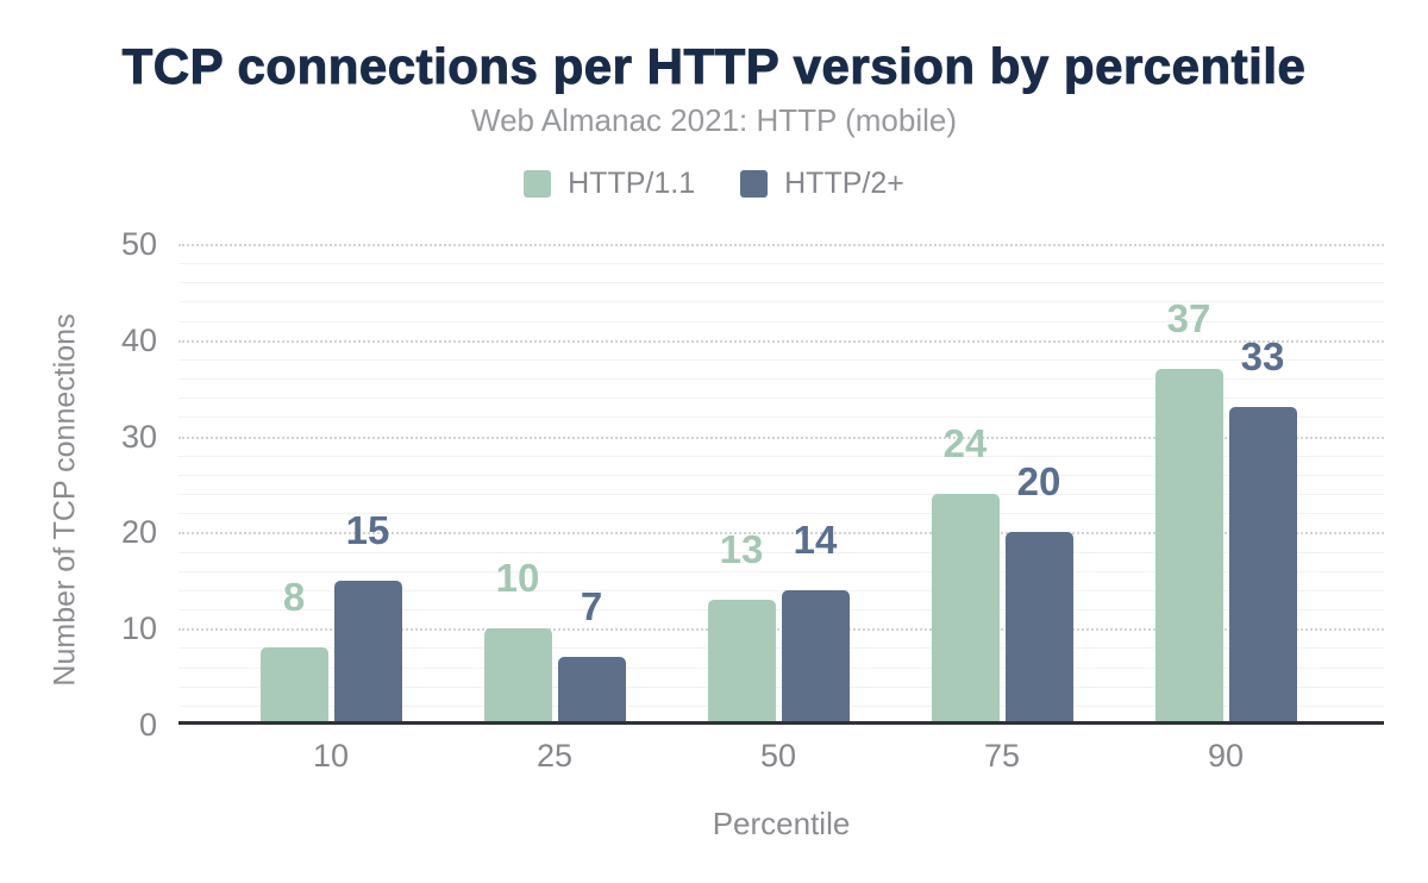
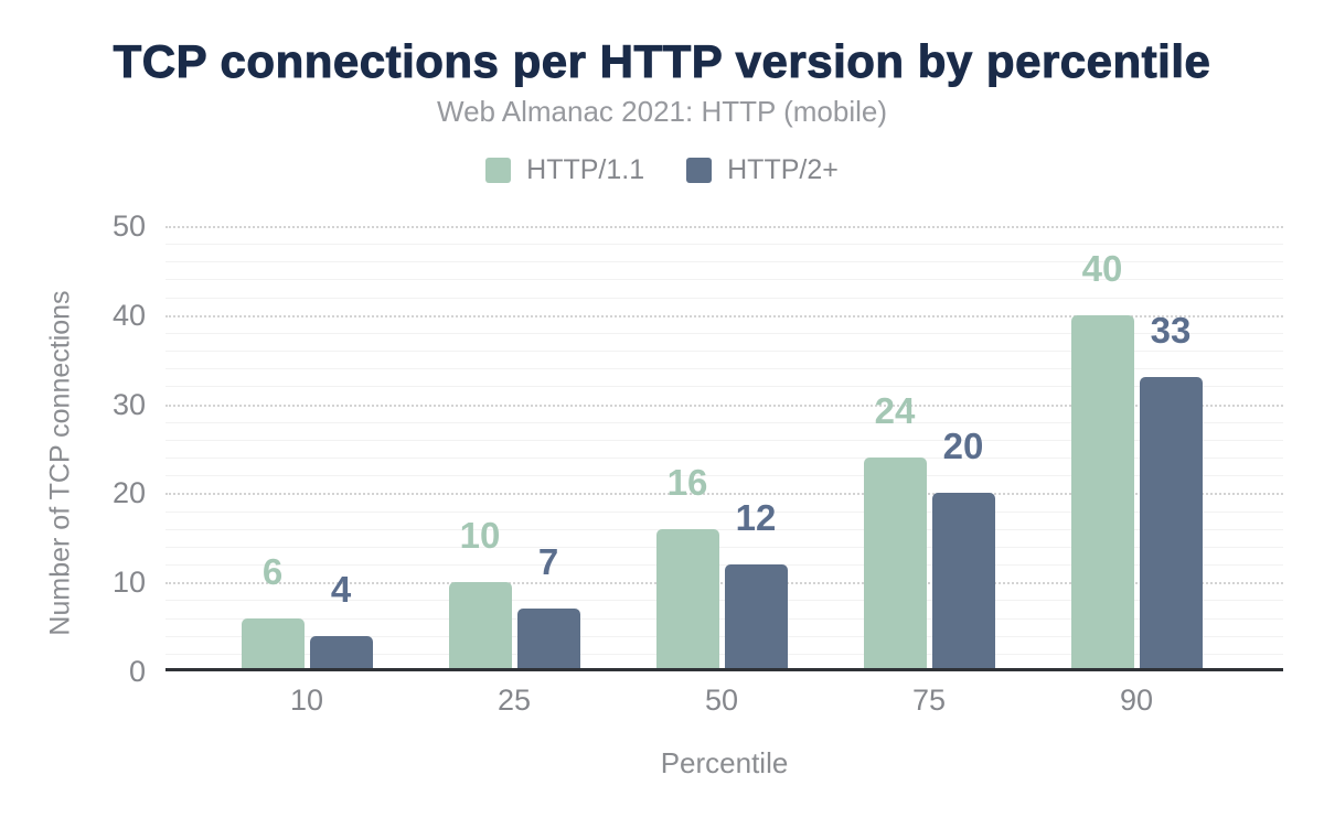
HTTP/1.1/10: 8 -> 6
HTTP/2+/10: 15 -> 4
HTTP/1.1/50: 13 -> 16
HTTP/2+/50: 14 -> 12
HTTP/1.1/90: 37 -> 40
